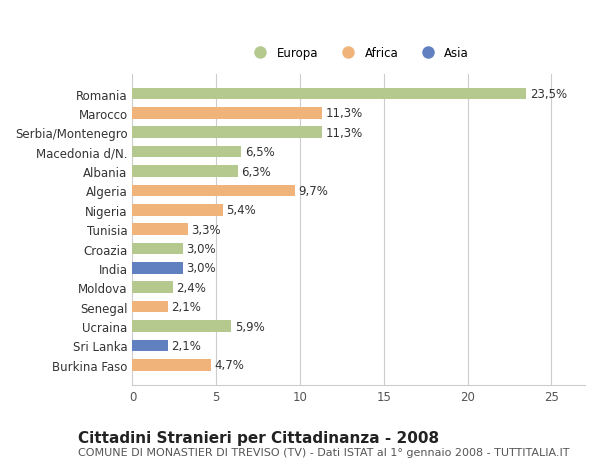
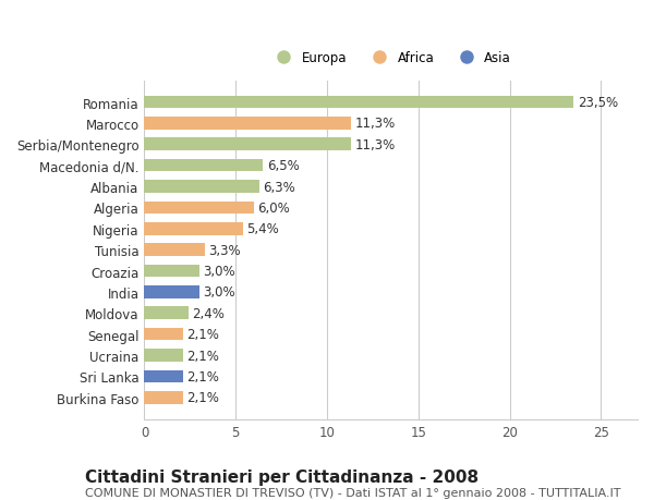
Algeria: 9,7% -> 6,0%
Ucraina: 5,9% -> 2,1%
Burkina Faso: 4,7% -> 2,1%
